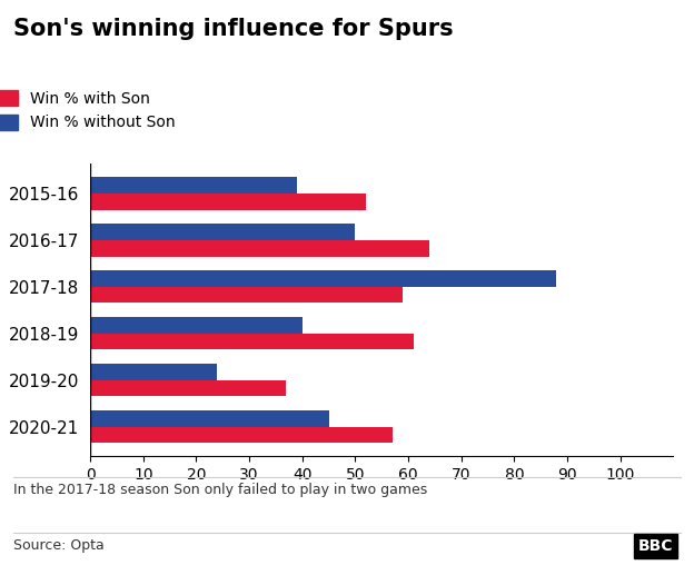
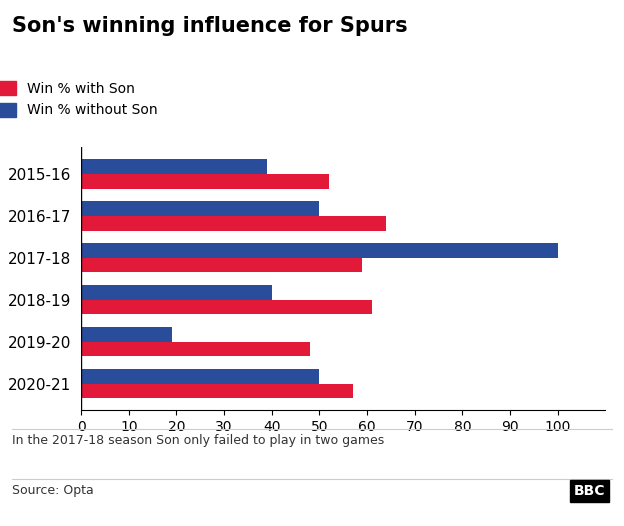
Win % without Son/2017-18: 88 -> 100
Win % without Son/2019-20: 24 -> 19
Win % with Son/2019-20: 37 -> 48
Win % without Son/2020-21: 45 -> 50
